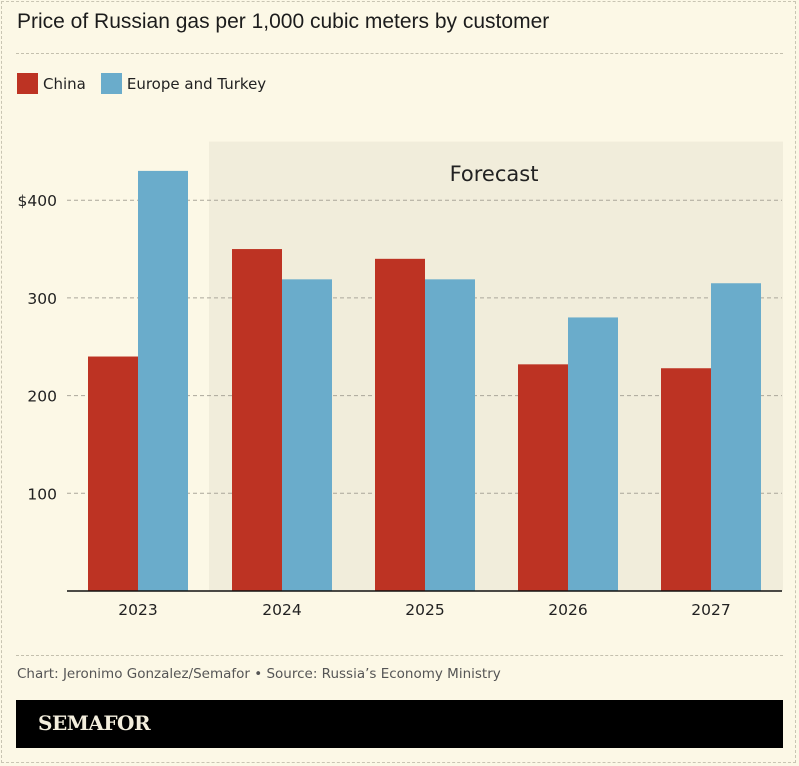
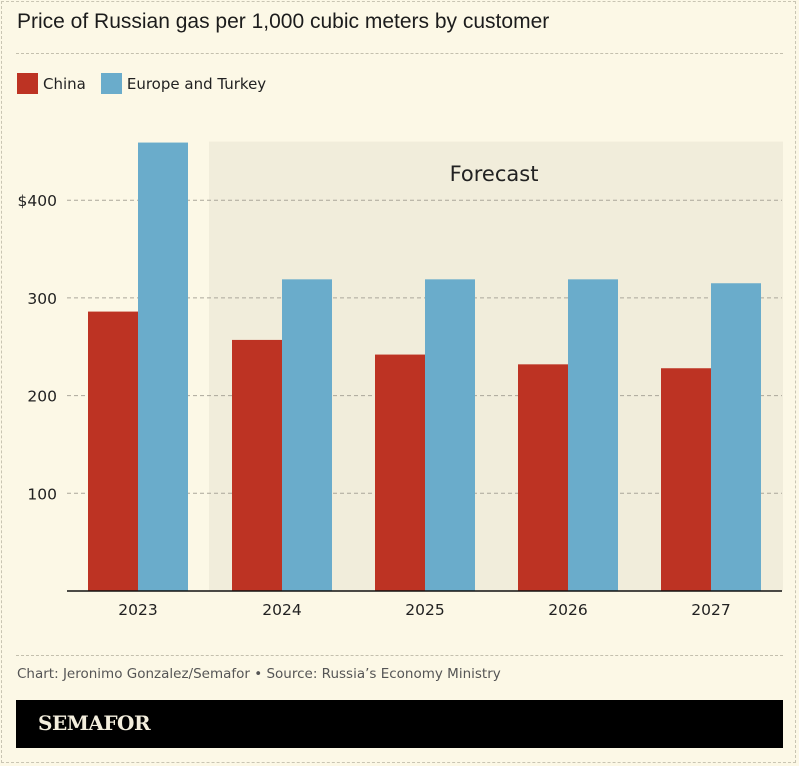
China/2023: $240 -> $290
Europe and Turkey/2023: $430 -> $460
China/2024: $350 -> $260
China/2025: $340 -> $240
Europe and Turkey/2026: $280 -> $320
